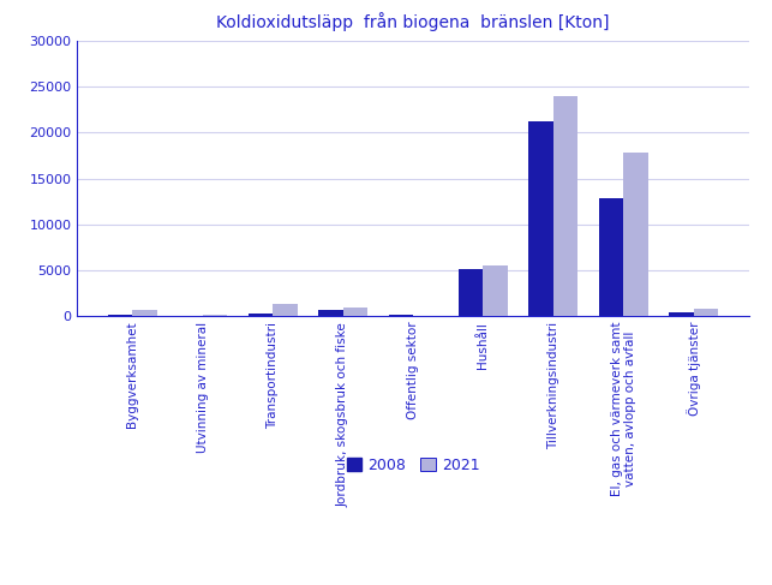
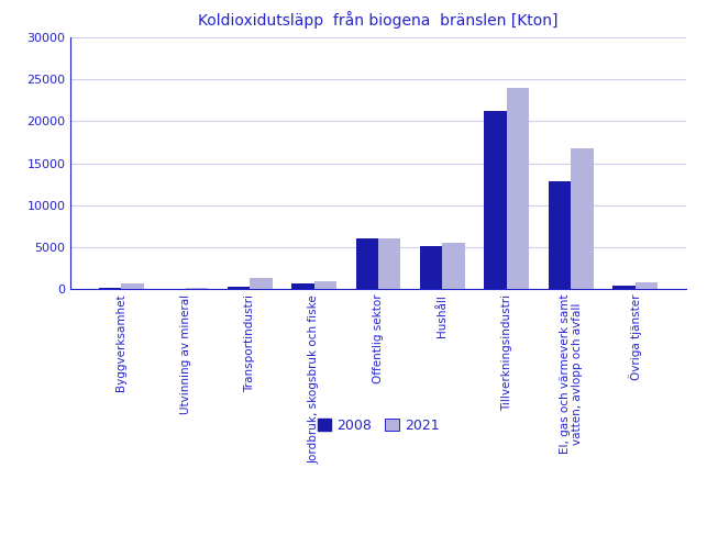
2008/Offentlig sektor: 100 -> 6000
2021/Offentlig sektor: 0 -> 6000
2021/El, gas och värmeverk samt vatten, avlopp och avfall: 17800 -> 16800
